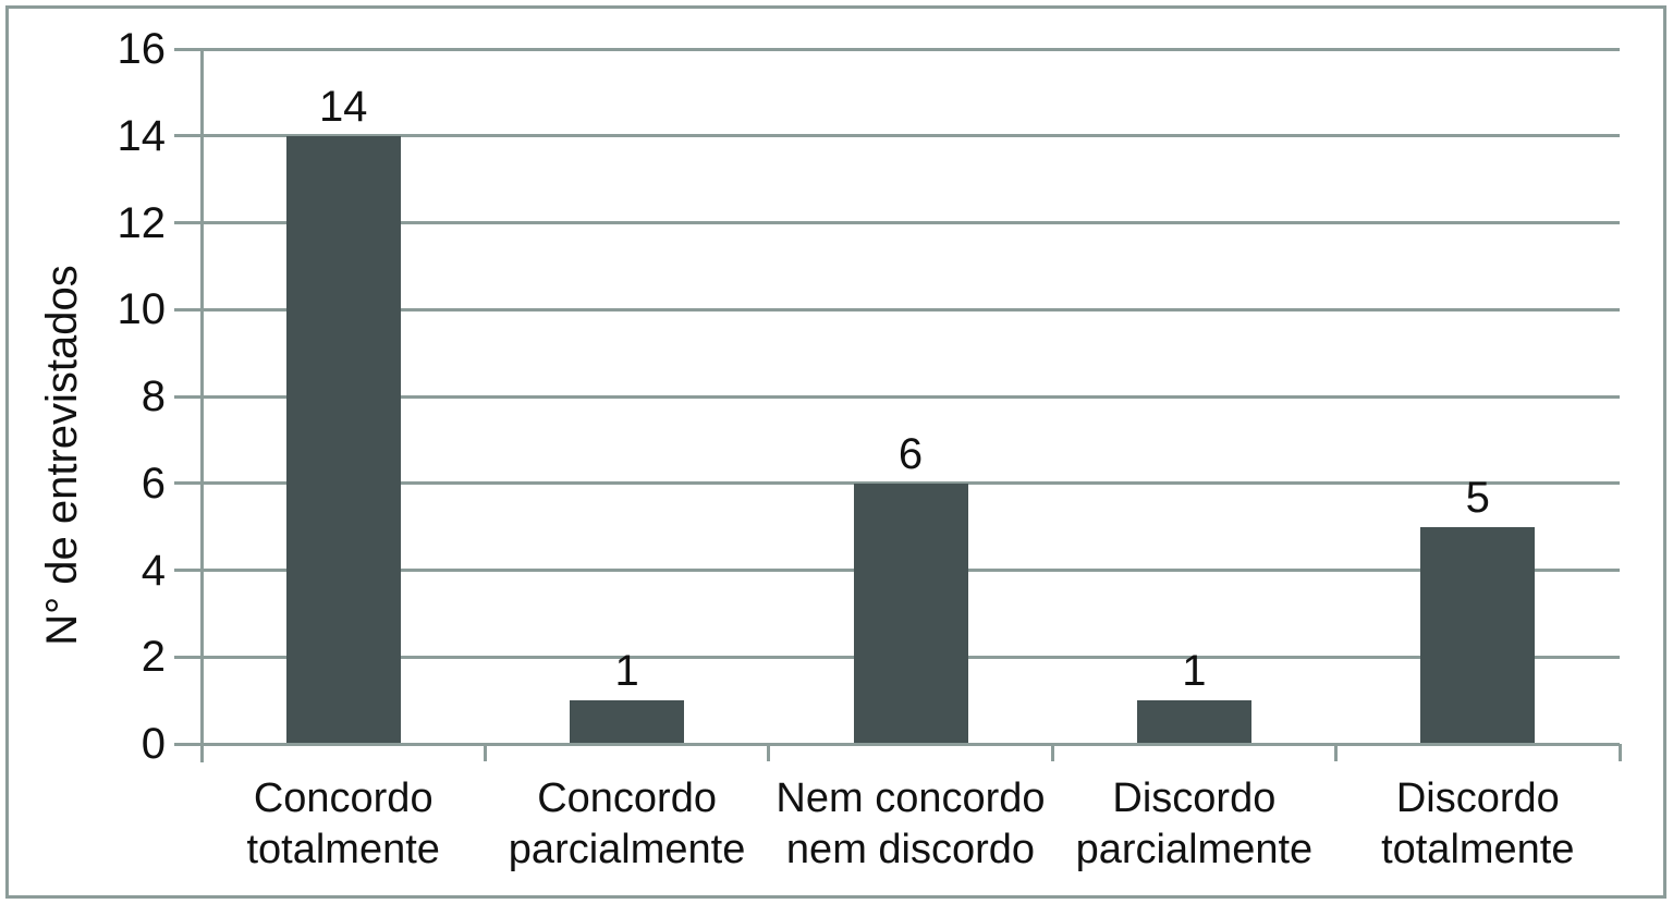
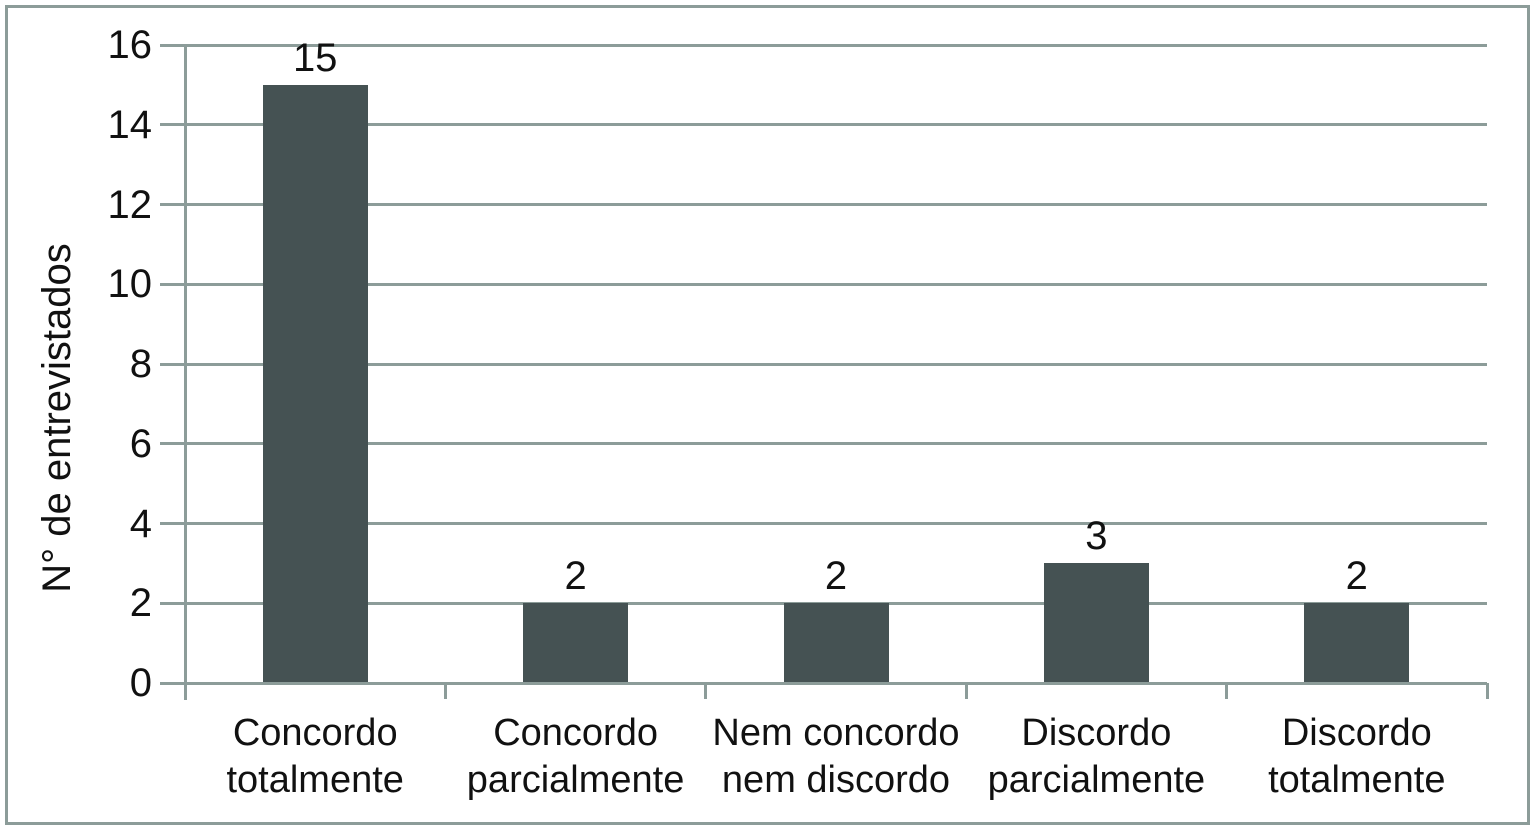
Concordo totalmente: 14 -> 15
Concordo parcialmente: 1 -> 2
Nem concordo nem discordo: 6 -> 2
Discordo parcialmente: 1 -> 3
Discordo totalmente: 5 -> 2
